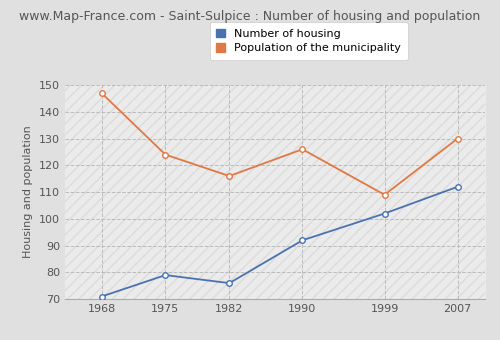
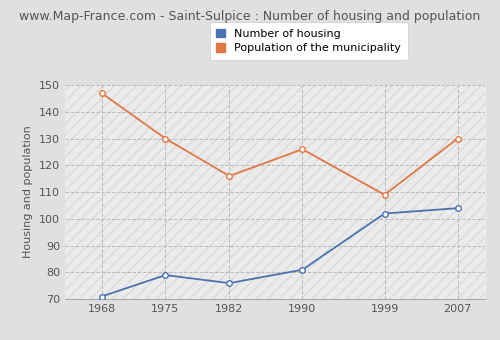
Population of the municipality/1975: 124 -> 130
Number of housing/1990: 92 -> 81
Number of housing/2007: 112 -> 104
